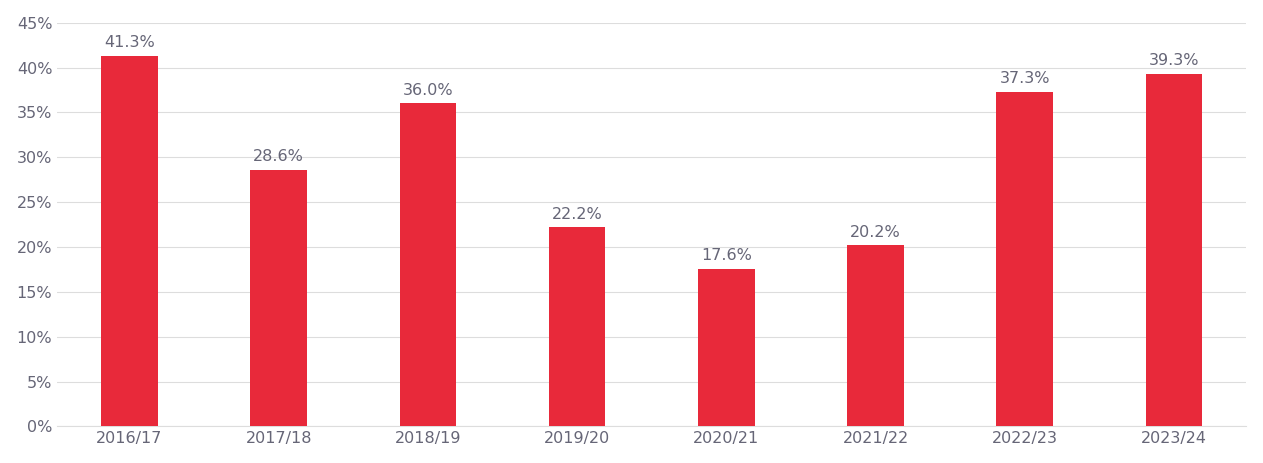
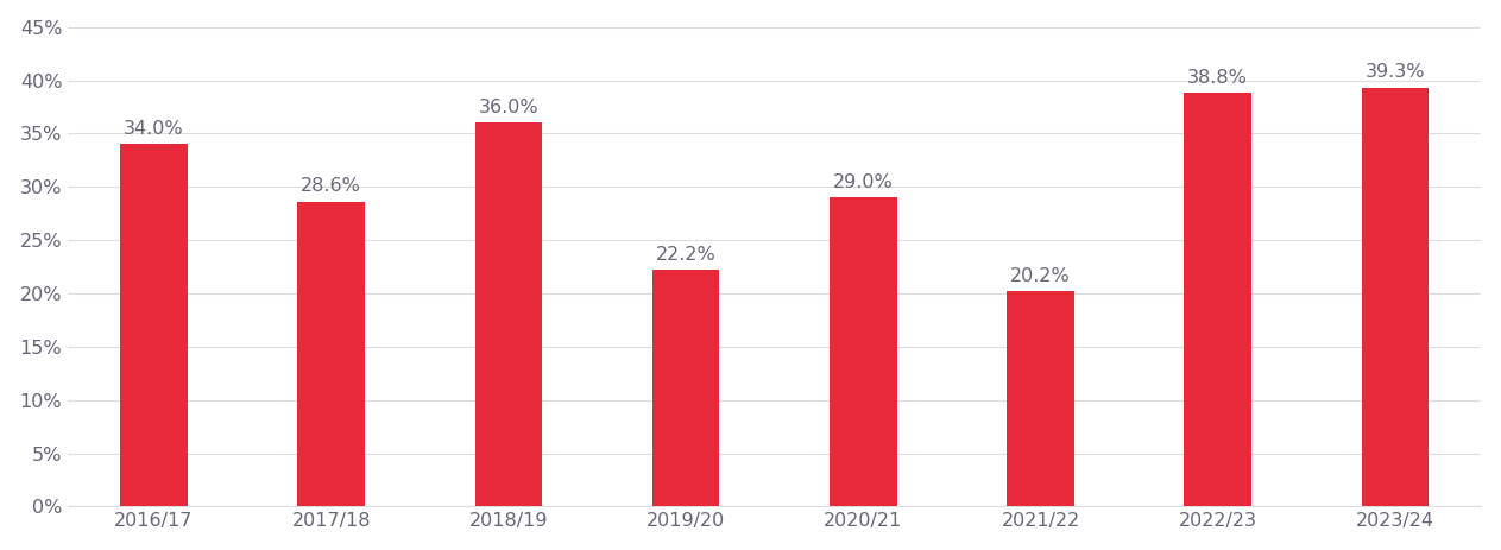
2016/17: 41.3% -> 34.0%
2020/21: 17.6% -> 29.0%
2022/23: 37.3% -> 38.8%
